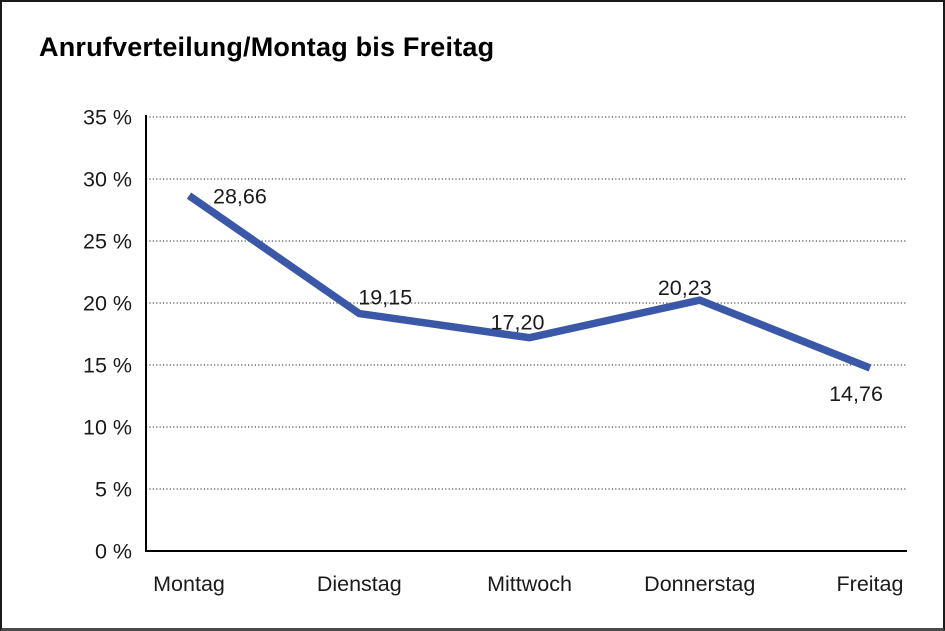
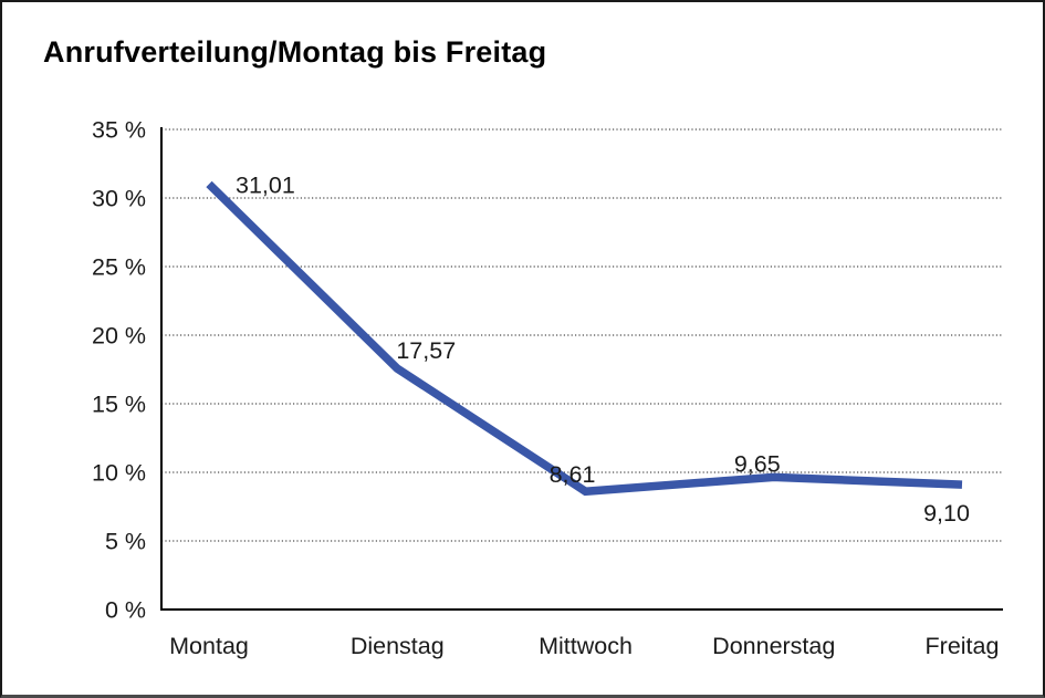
Montag: 28,66 -> 31,01
Dienstag: 19,15 -> 17,57
Mittwoch: 17,20 -> 8,61
Donnerstag: 20,23 -> 9,65
Freitag: 14,76 -> 9,10
